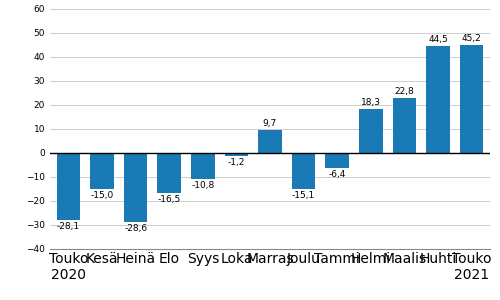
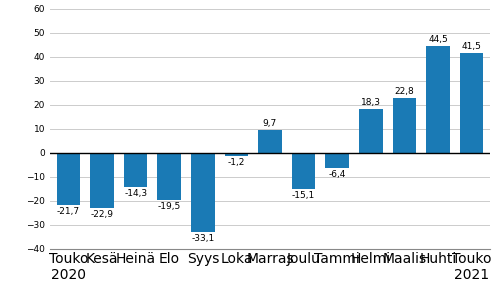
Touko 2020: -28,1 -> -21,7
Kesä: -15,0 -> -22,9
Heinä: -28,6 -> -14,3
Elo: -16,5 -> -19,5
Syys: -10,8 -> -33,1
Touko 2021: 45,2 -> 41,5
